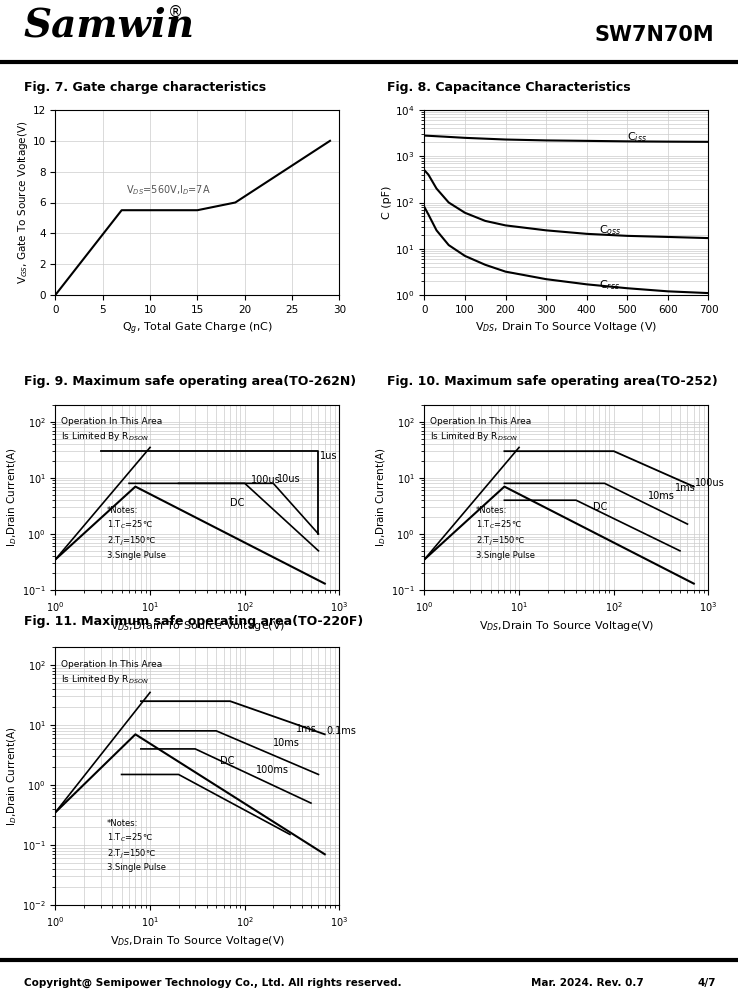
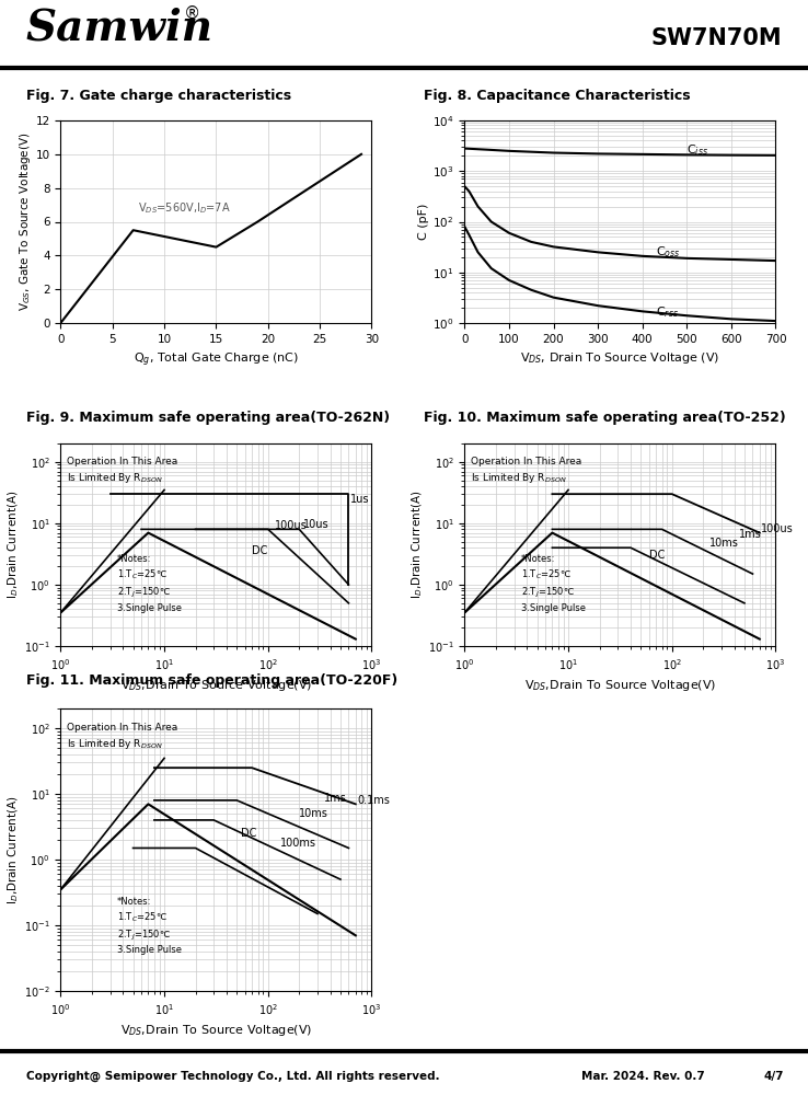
15: 5.5 -> 4.5
